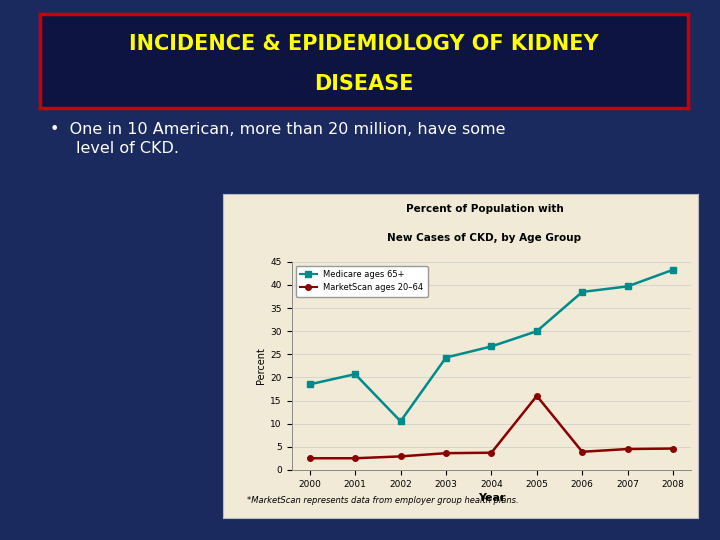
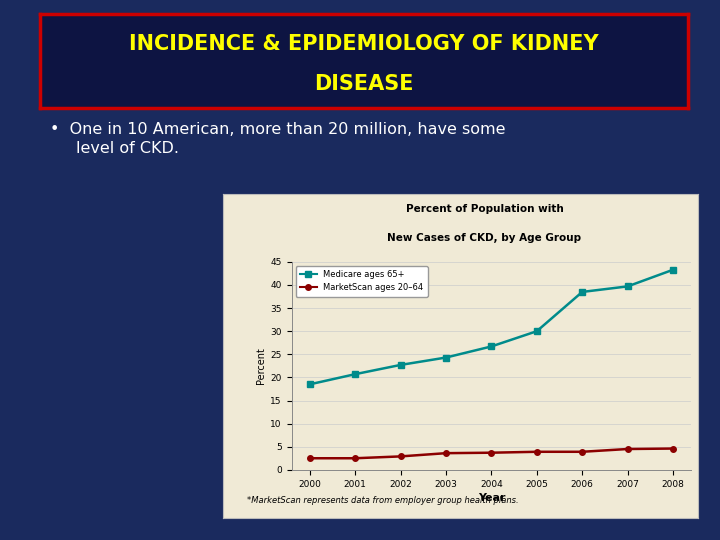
Medicare ages 65+/2002: 10.5 -> 22.7
MarketScan ages 20–64/2005: 16.0 -> 3.9
